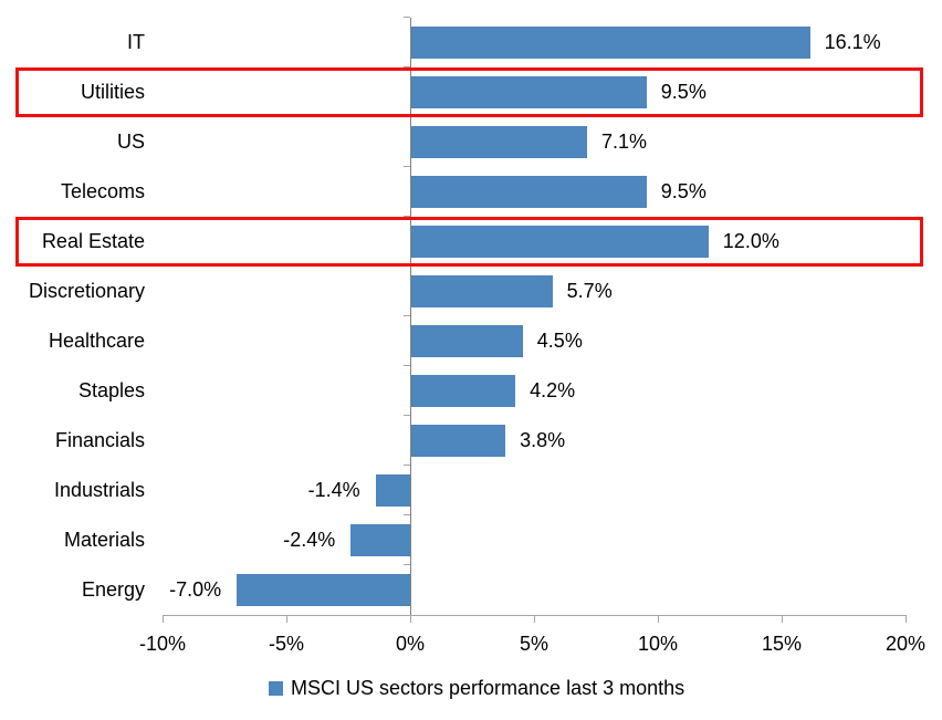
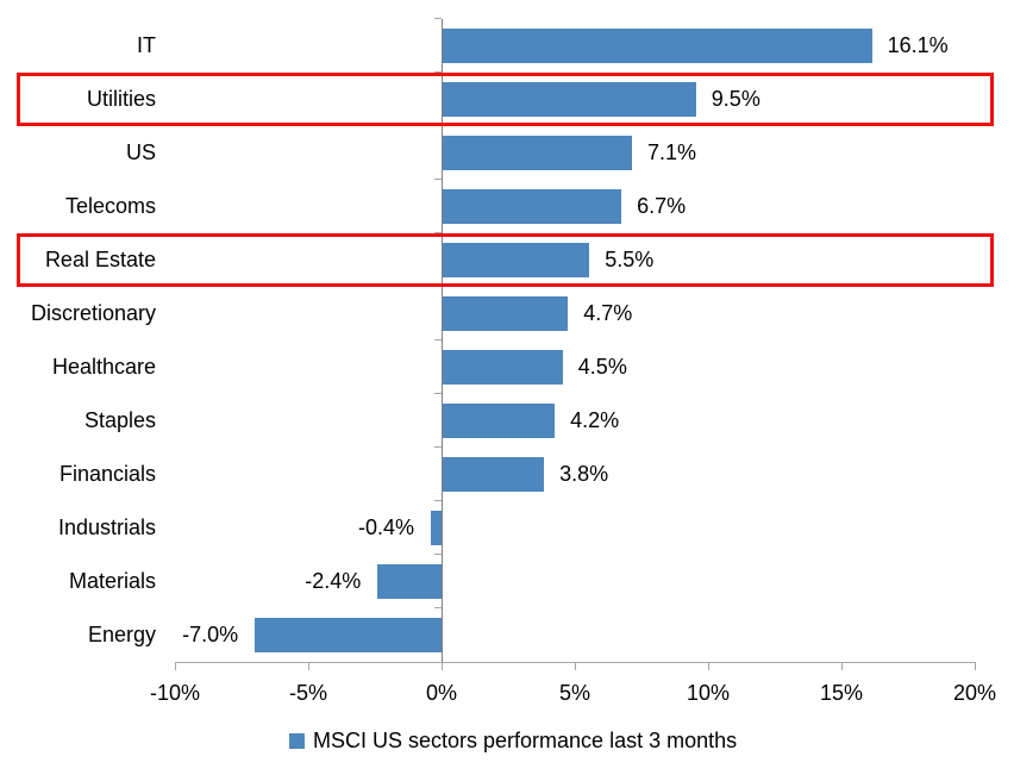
Telecoms: 9.5% -> 6.7%
Real Estate: 12.0% -> 5.5%
Discretionary: 5.7% -> 4.7%
Industrials: -1.4% -> -0.4%
